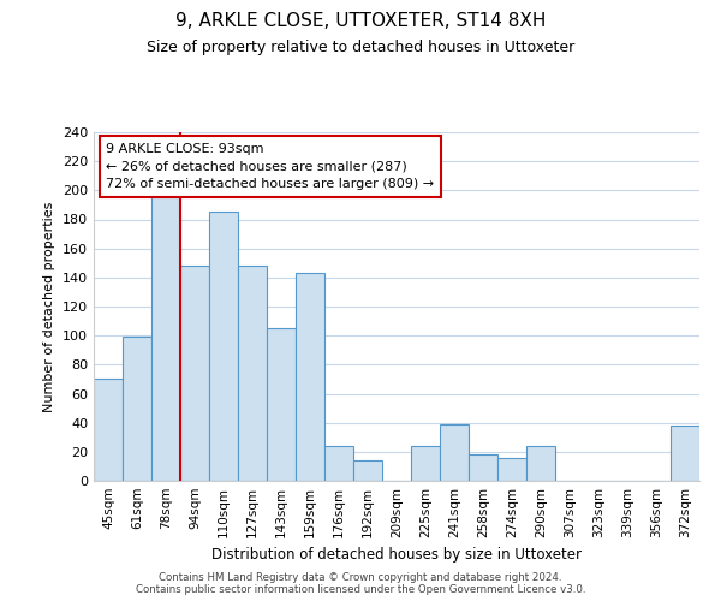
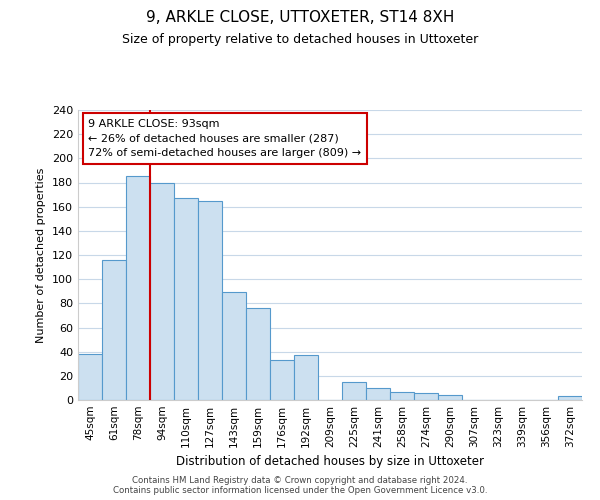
45sqm: 70 -> 38
61sqm: 99 -> 116
78sqm: 196 -> 185
94sqm: 148 -> 180
110sqm: 185 -> 167
127sqm: 148 -> 165
143sqm: 105 -> 89
159sqm: 143 -> 76
176sqm: 24 -> 33
192sqm: 14 -> 37
225sqm: 24 -> 15
241sqm: 39 -> 10
258sqm: 18 -> 7
274sqm: 16 -> 6
290sqm: 24 -> 4
372sqm: 38 -> 3
